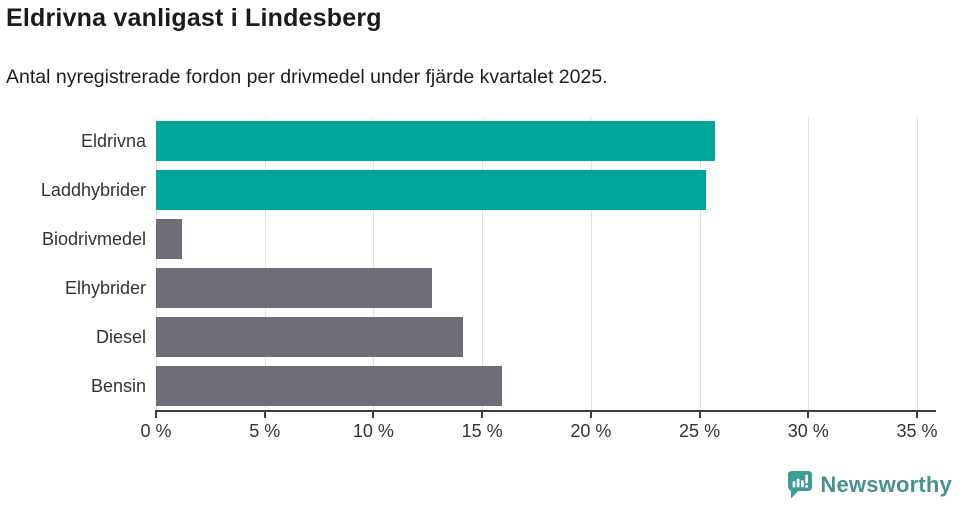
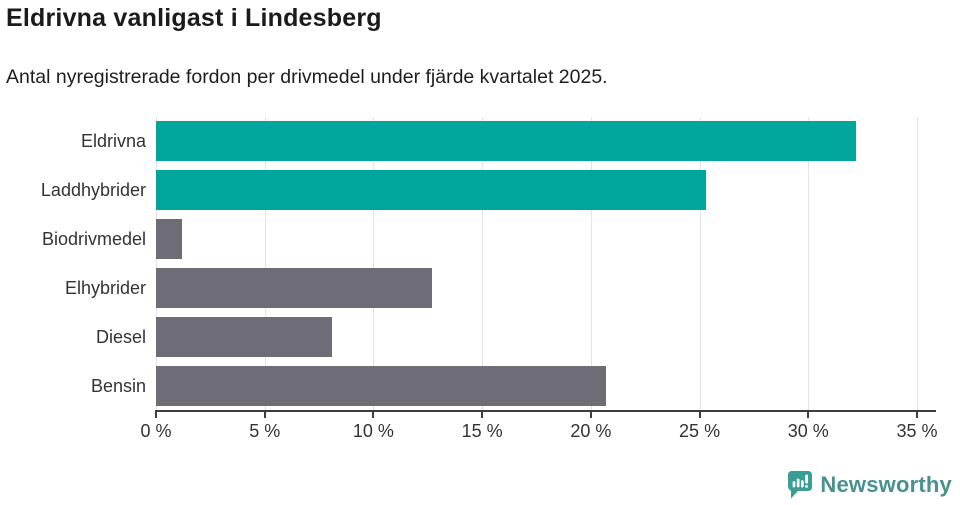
Eldrivna: 25.7% -> 32.2%
Diesel: 14.1% -> 8.1%
Bensin: 15.9% -> 20.7%
